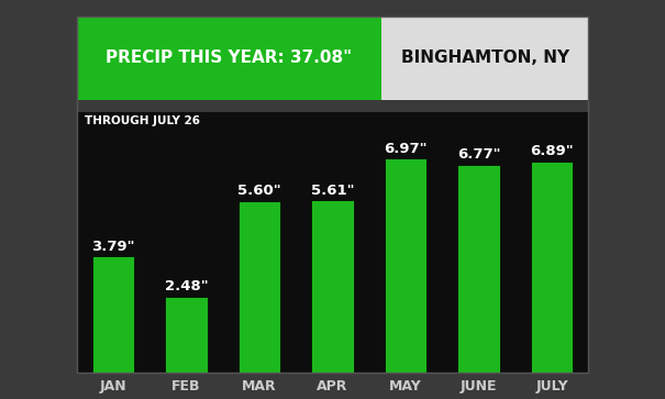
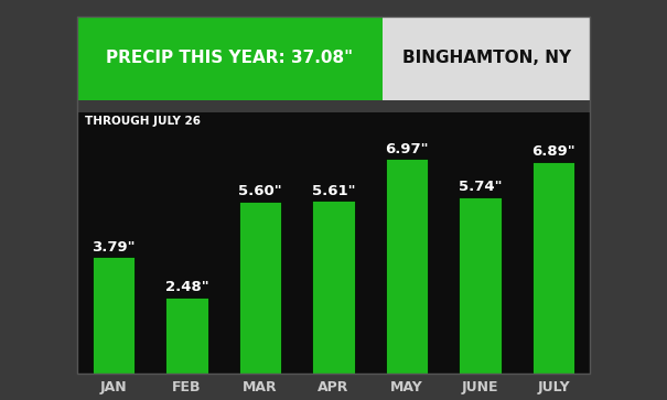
JUNE: 6.77" -> 5.74"
